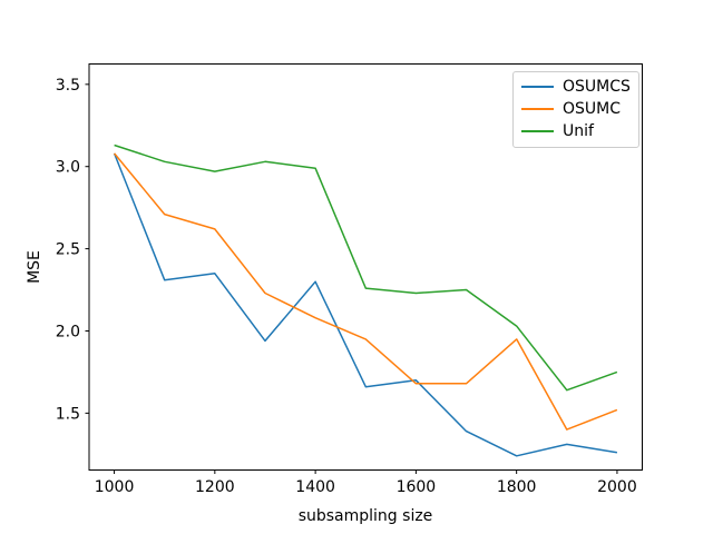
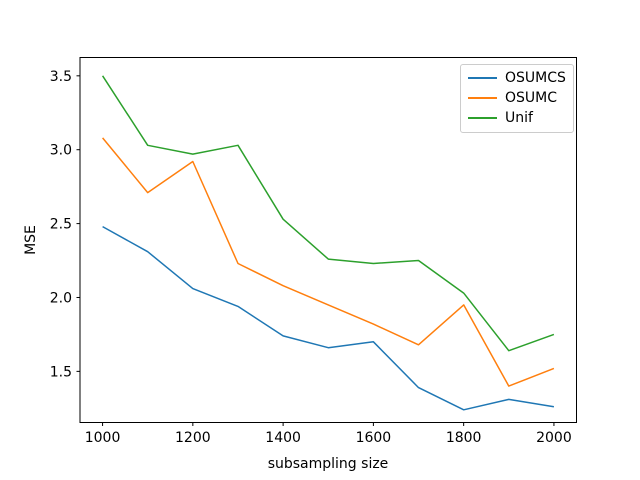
OSUMCS/1000: 3.08 -> 2.48
Unif/1000: 3.13 -> 3.50
OSUMCS/1200: 2.35 -> 2.06
OSUMC/1200: 2.62 -> 2.92
OSUMCS/1400: 2.30 -> 1.74
Unif/1400: 2.99 -> 2.53
OSUMC/1600: 1.68 -> 1.82
